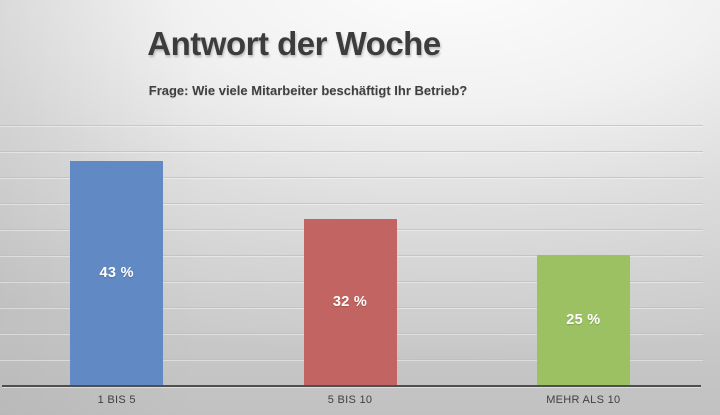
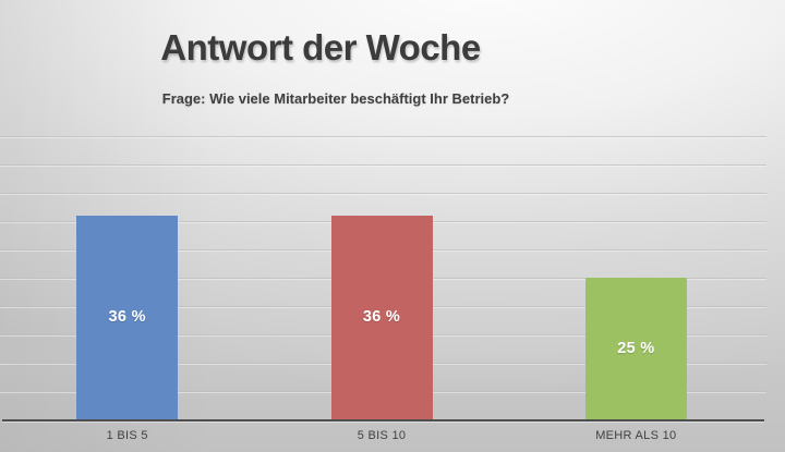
1 BIS 5: 43 -> 36
5 BIS 10: 32 -> 36
